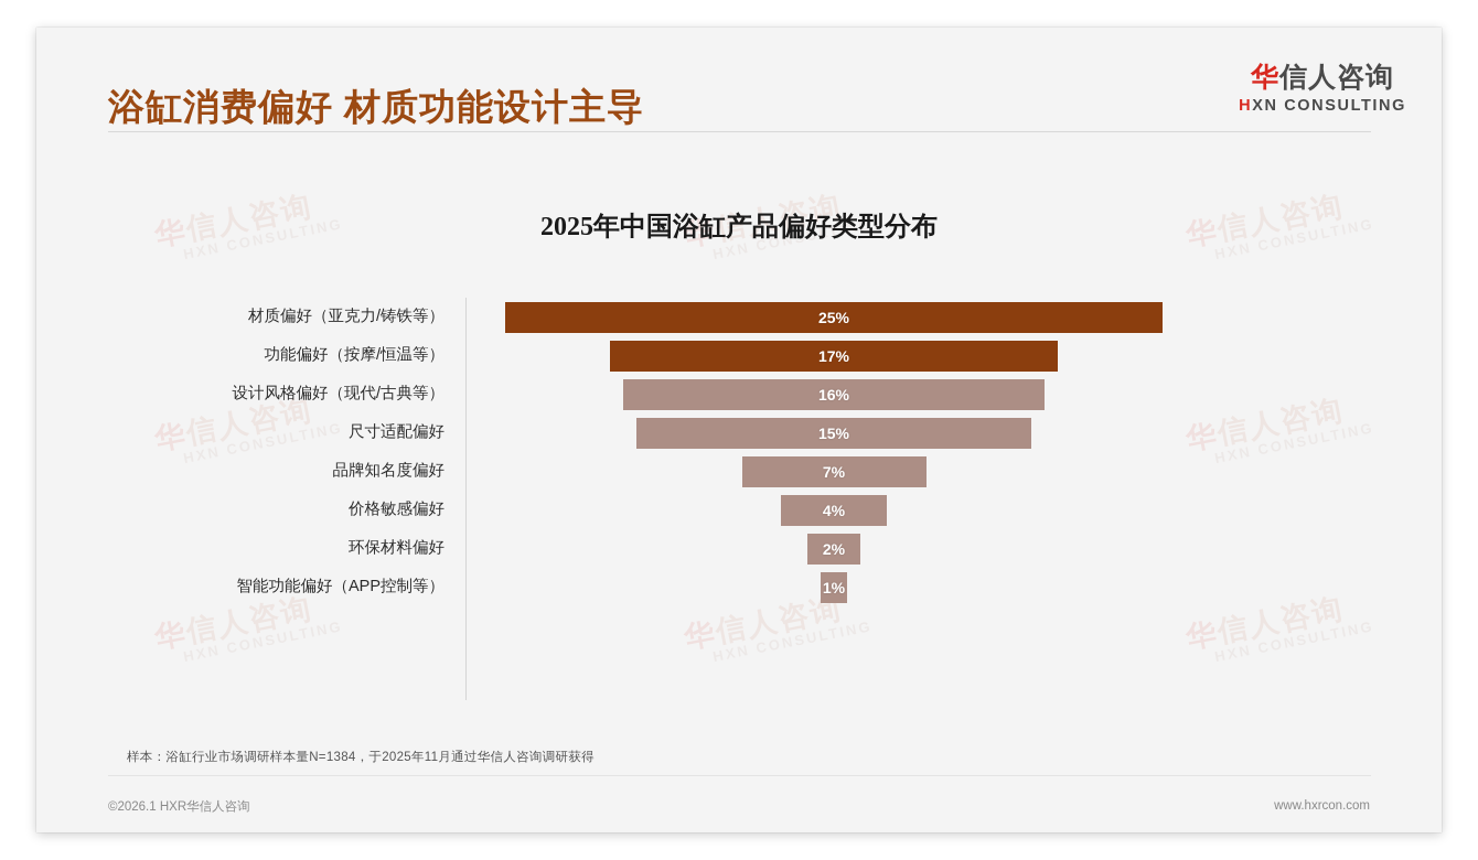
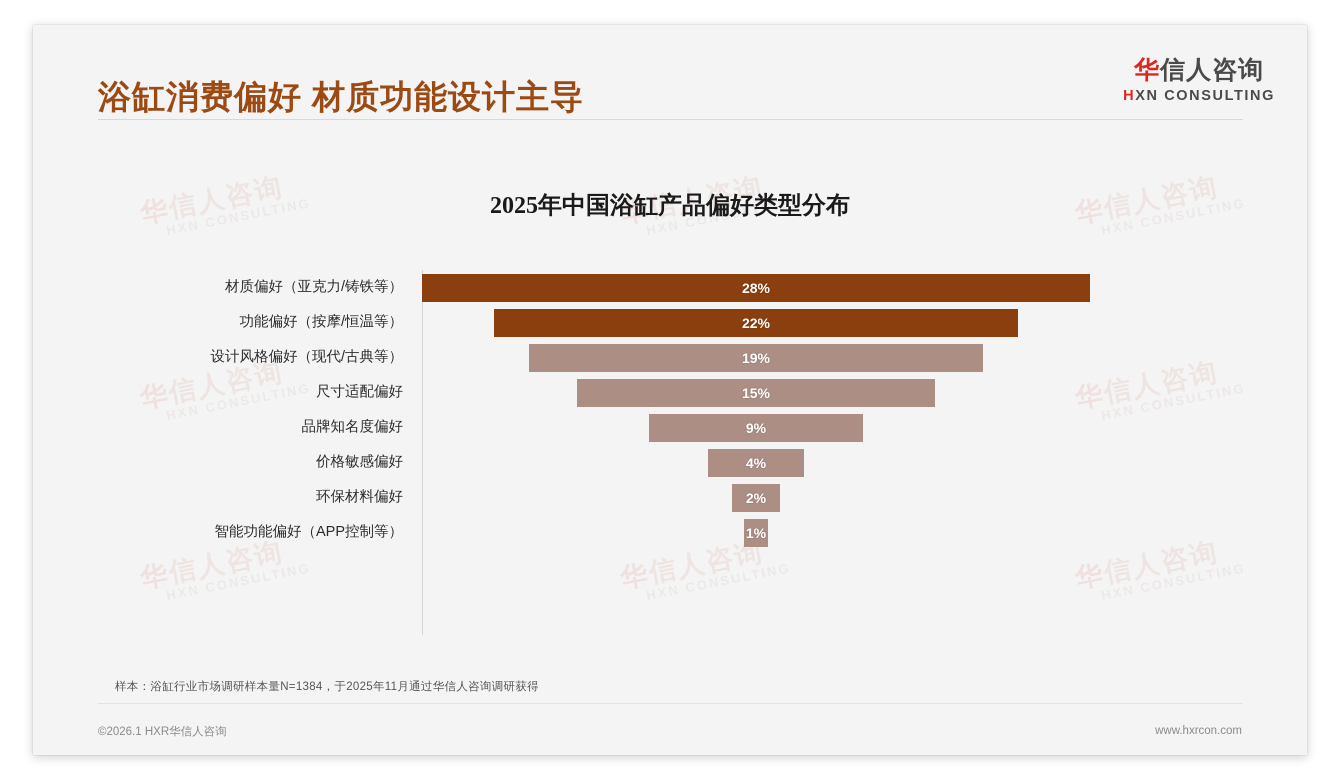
材质偏好（亚克力/铸铁等）: 25% -> 28%
功能偏好（按摩/恒温等）: 17% -> 22%
设计风格偏好（现代/古典等）: 16% -> 19%
品牌知名度偏好: 7% -> 9%
